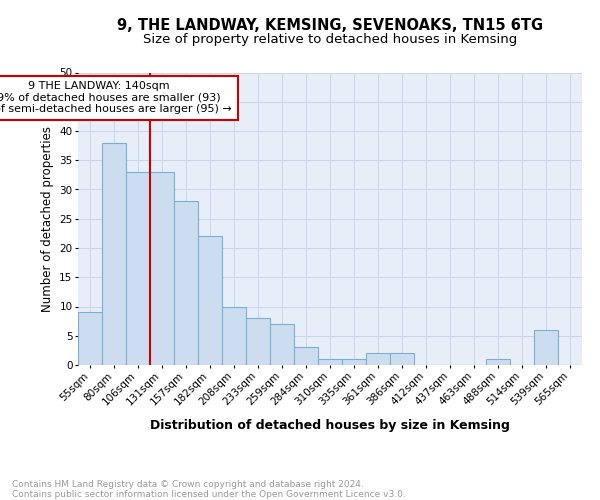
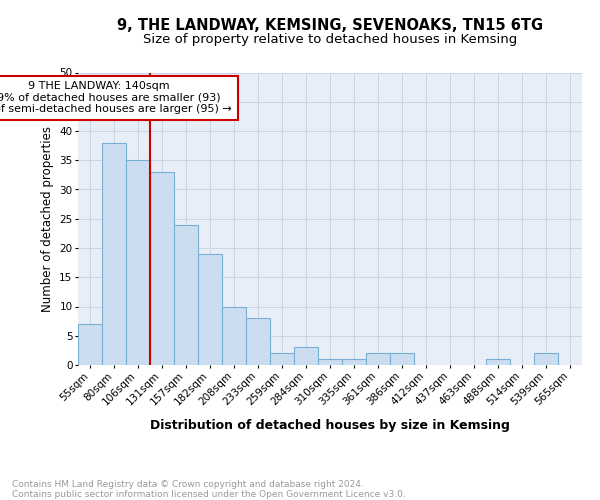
55sqm: 9 -> 7
106sqm: 33 -> 35
157sqm: 28 -> 24
182sqm: 22 -> 19
259sqm: 7 -> 2
539sqm: 6 -> 2
